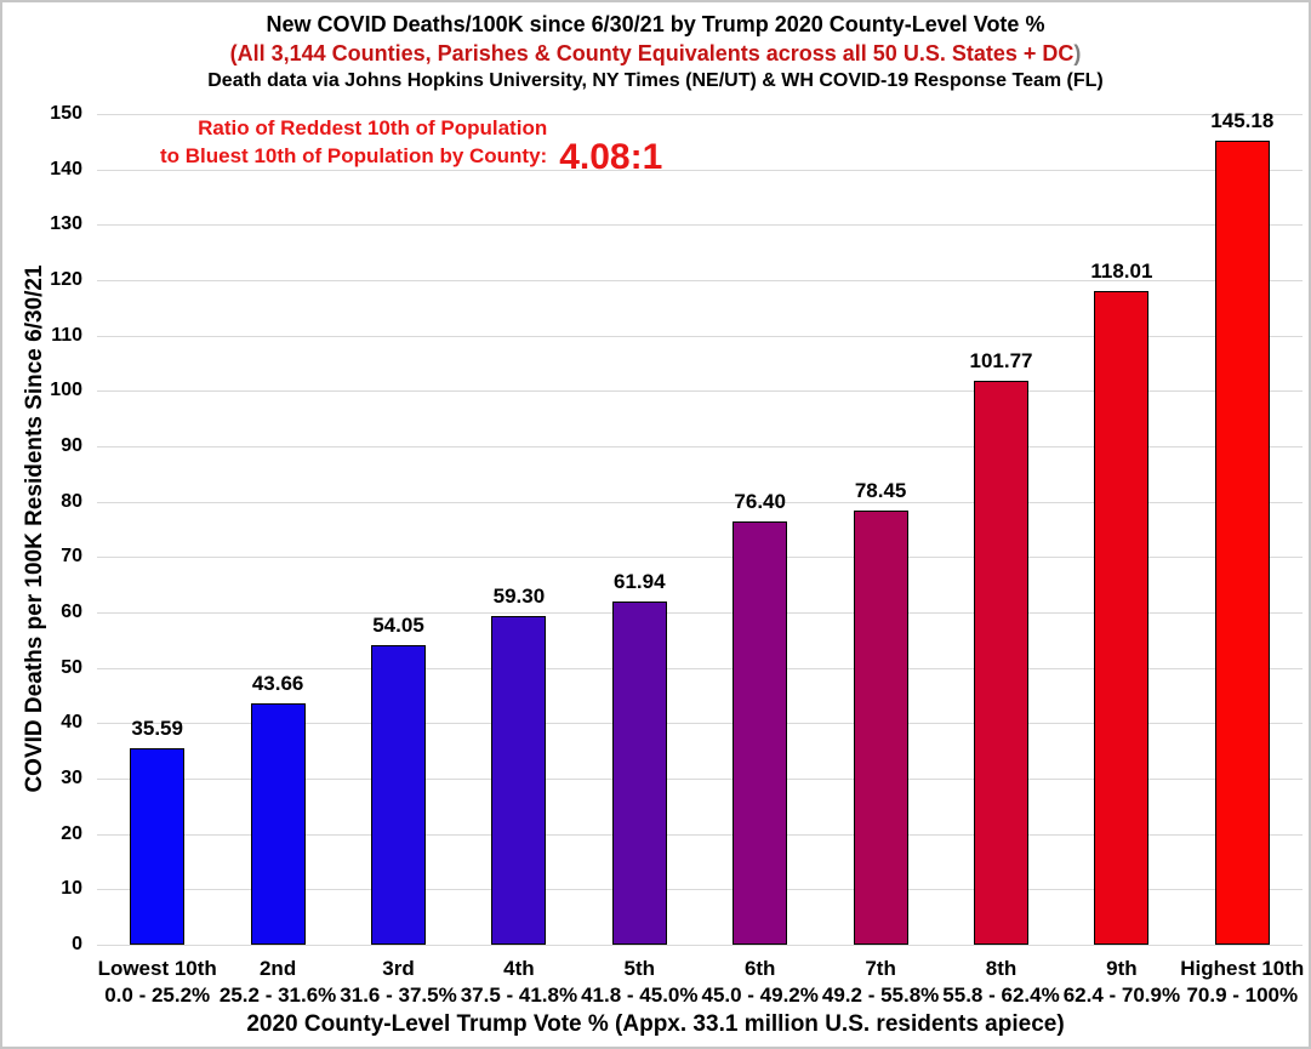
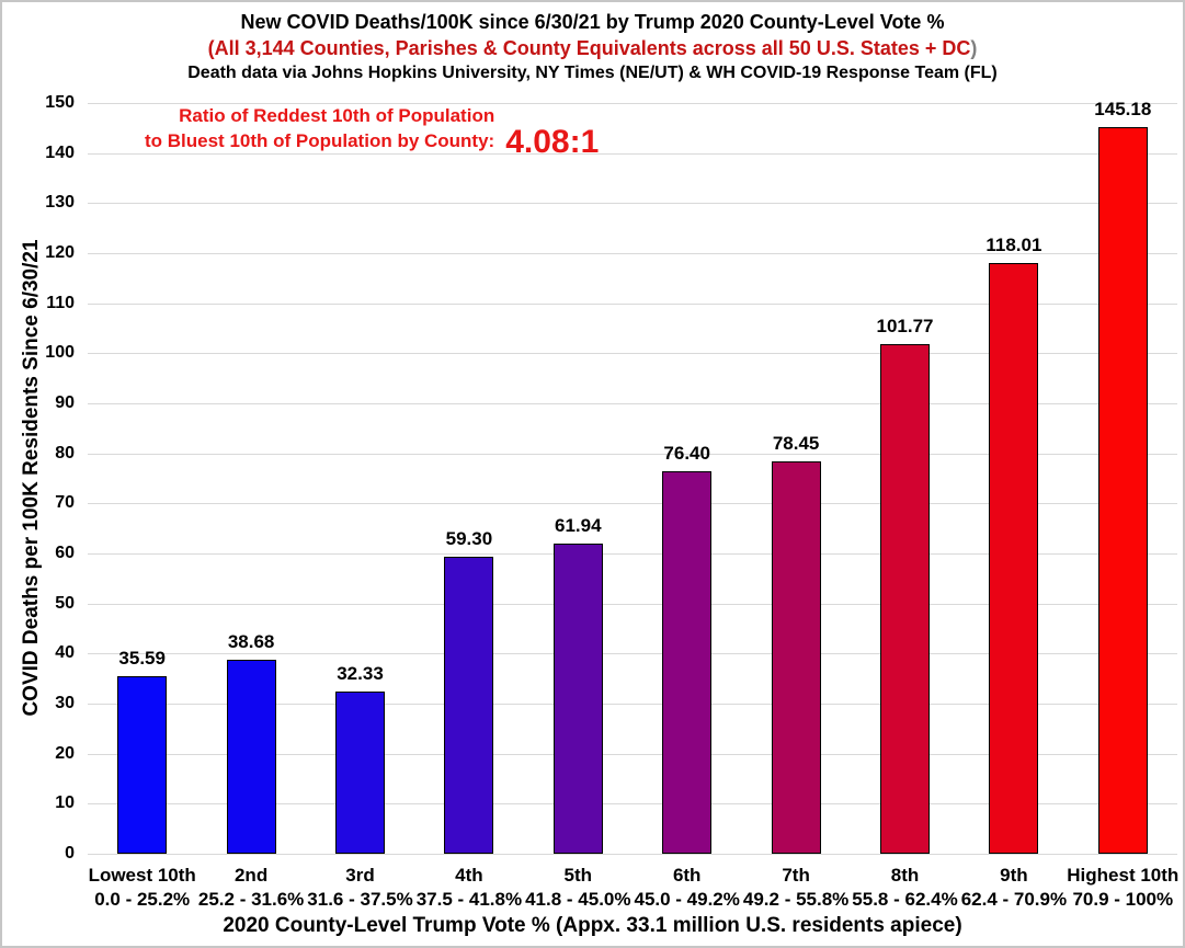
2nd: 43.66 -> 38.68
3rd: 54.05 -> 32.33
